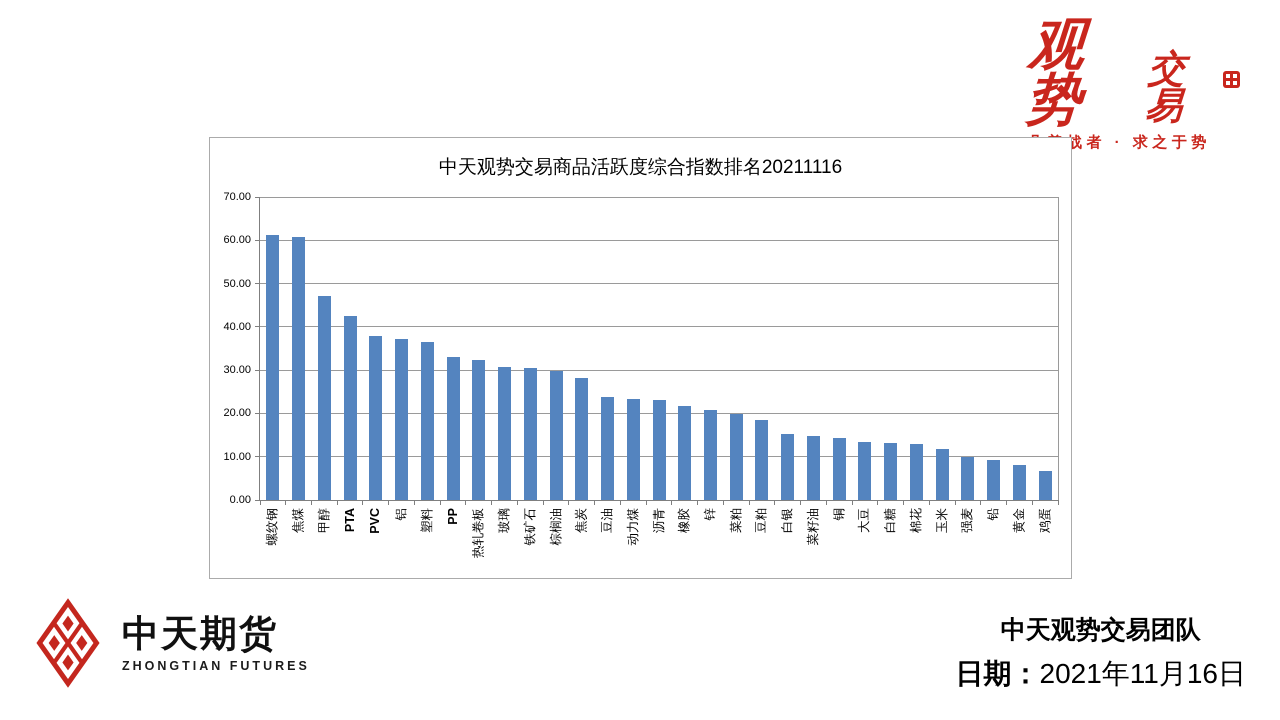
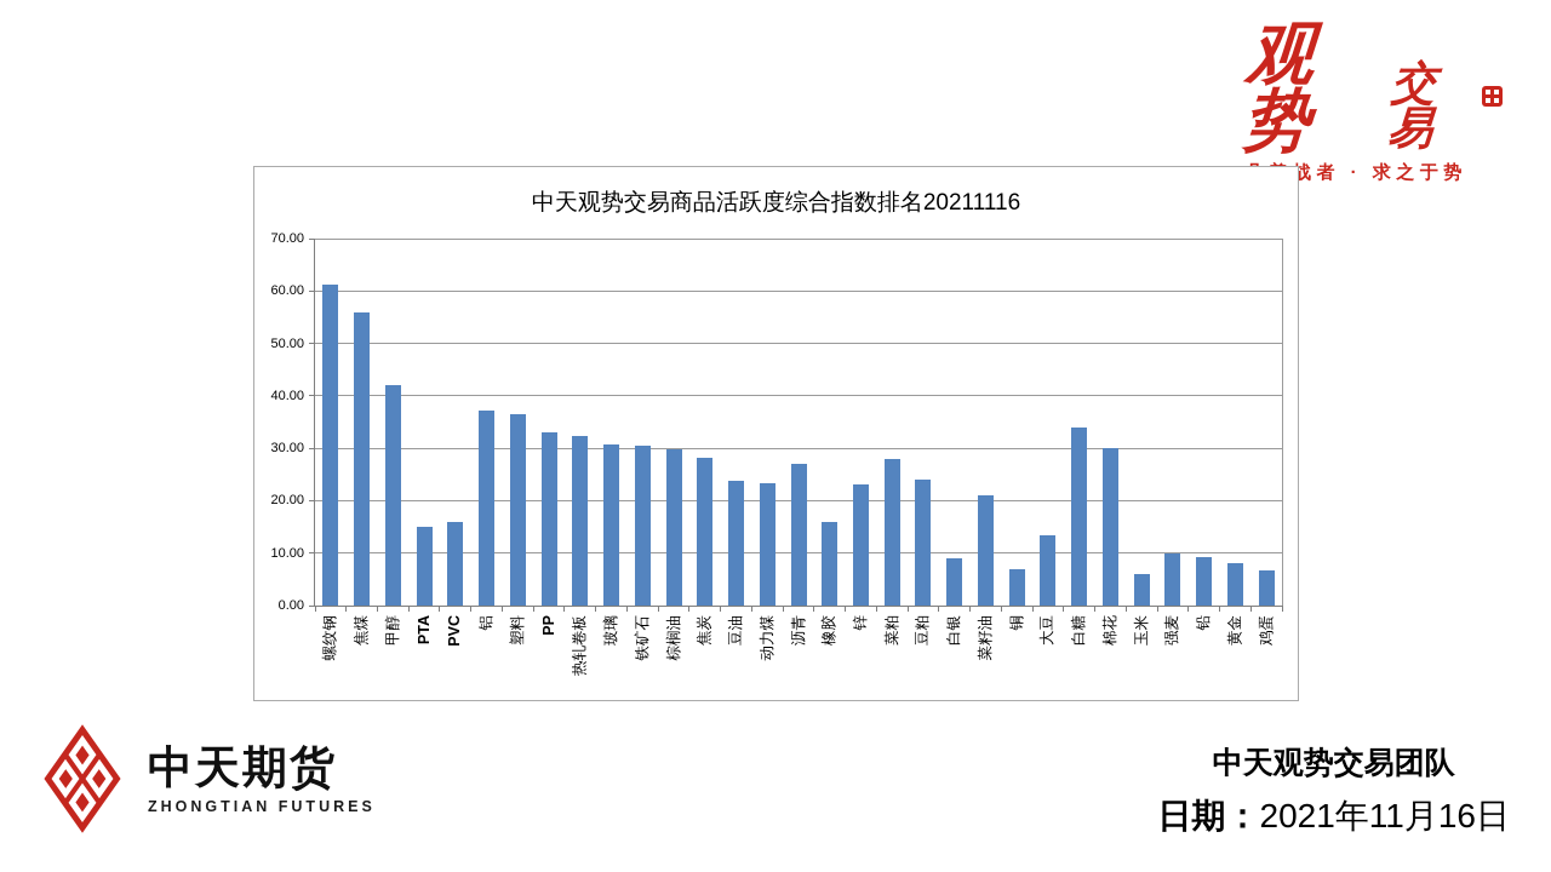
焦煤: 61 -> 56
甲醇: 47 -> 42
PTA: 42 -> 15
PVC: 38 -> 16
沥青: 23 -> 27
橡胶: 22 -> 16
锌: 21 -> 23
菜粕: 20 -> 28
豆粕: 19 -> 24
白银: 15 -> 9
菜籽油: 15 -> 21
铜: 14 -> 7
白糖: 13 -> 34
棉花: 13 -> 30
玉米: 12 -> 6
